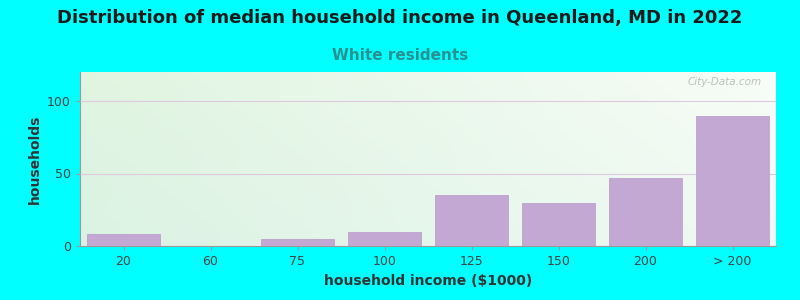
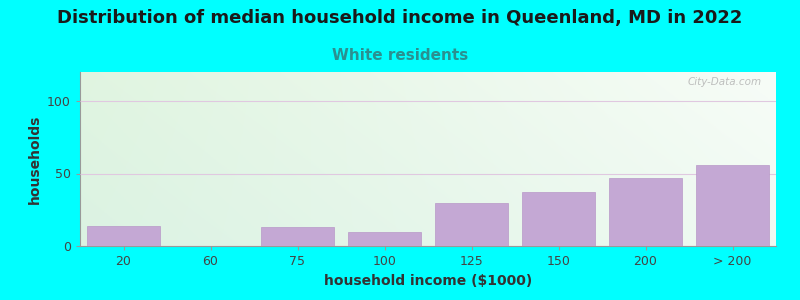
20: 8 -> 14
75: 5 -> 13
125: 35 -> 30
150: 30 -> 37
> 200: 90 -> 56
